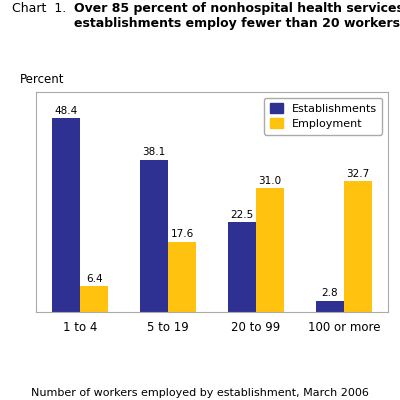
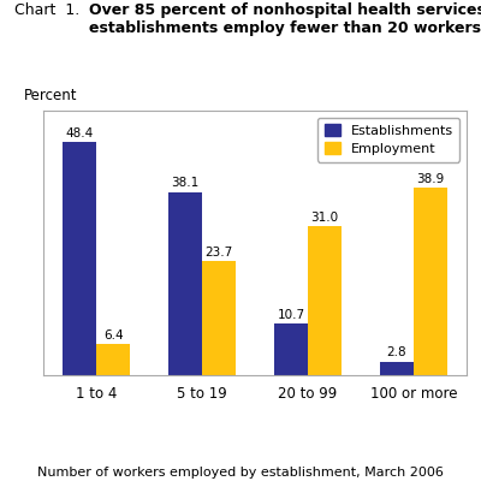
Employment/5 to 19: 17.6 -> 23.7
Establishments/20 to 99: 22.5 -> 10.7
Employment/100 or more: 32.7 -> 38.9
